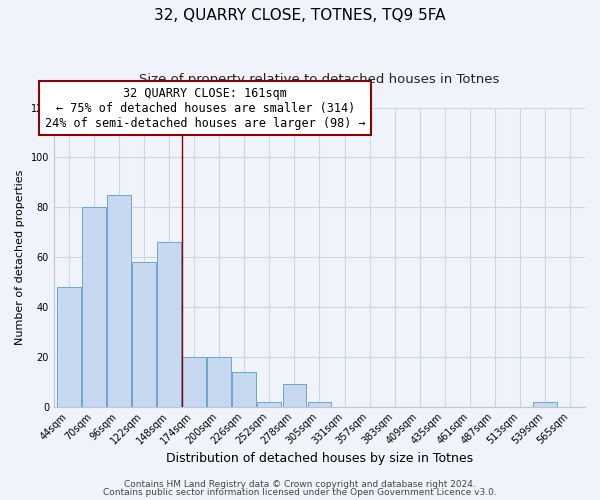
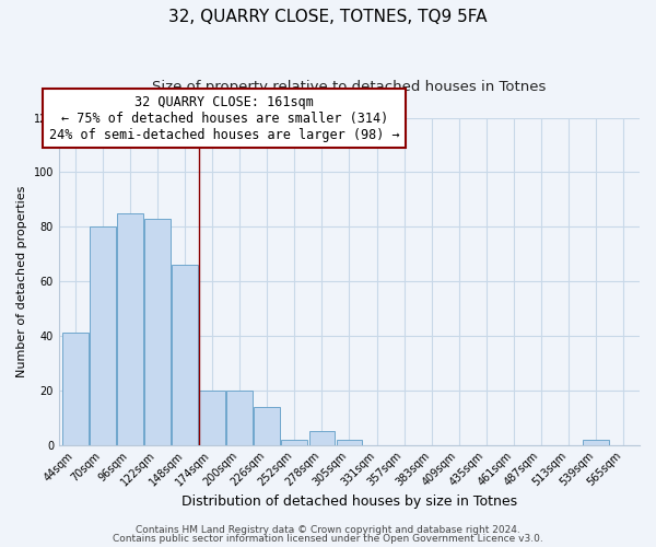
44sqm: 48 -> 41
122sqm: 58 -> 83
278sqm: 9 -> 5
